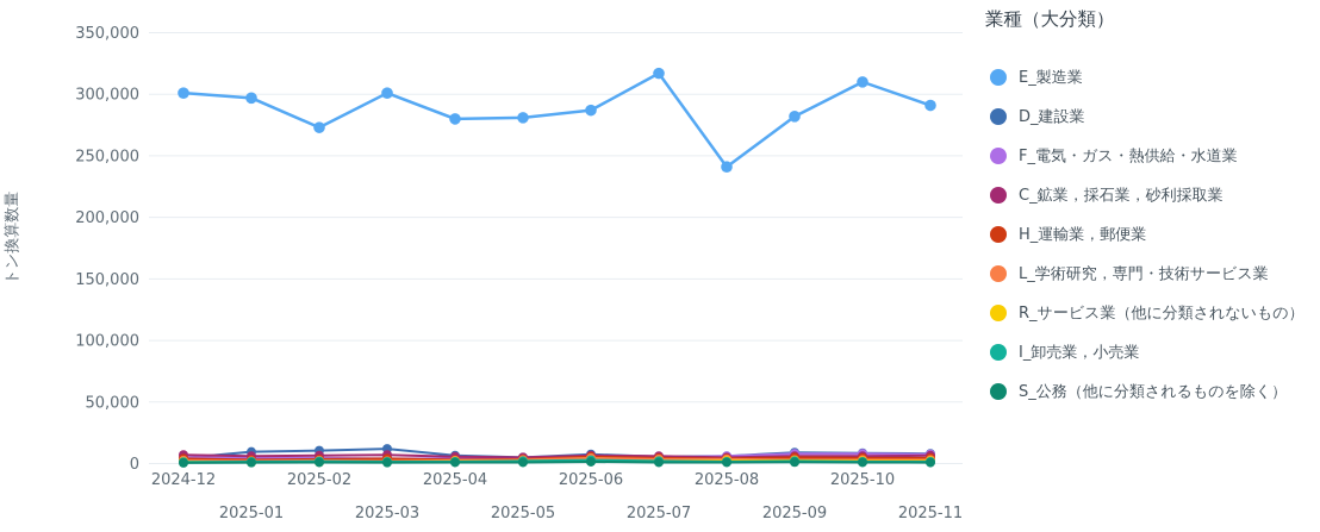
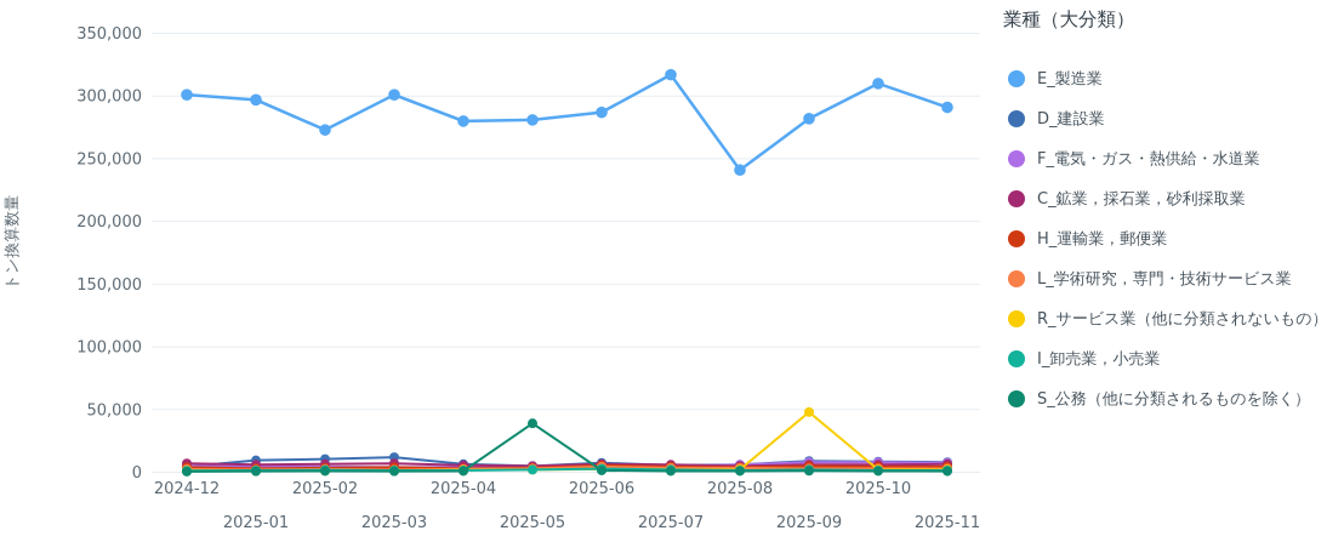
S_公務（他に分類されるものを除く）/2025-05: 1000 -> 39000
R_サービス業（他に分類されないもの）/2025-09: 2000 -> 48000
